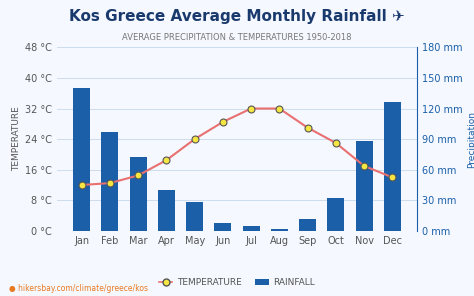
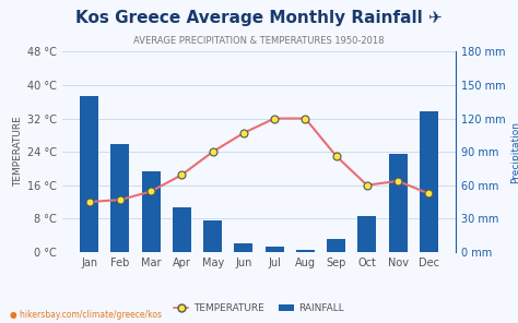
TEMPERATURE/Sep: 27.0 °C -> 23.0 °C
TEMPERATURE/Oct: 23.0 °C -> 16.0 °C
